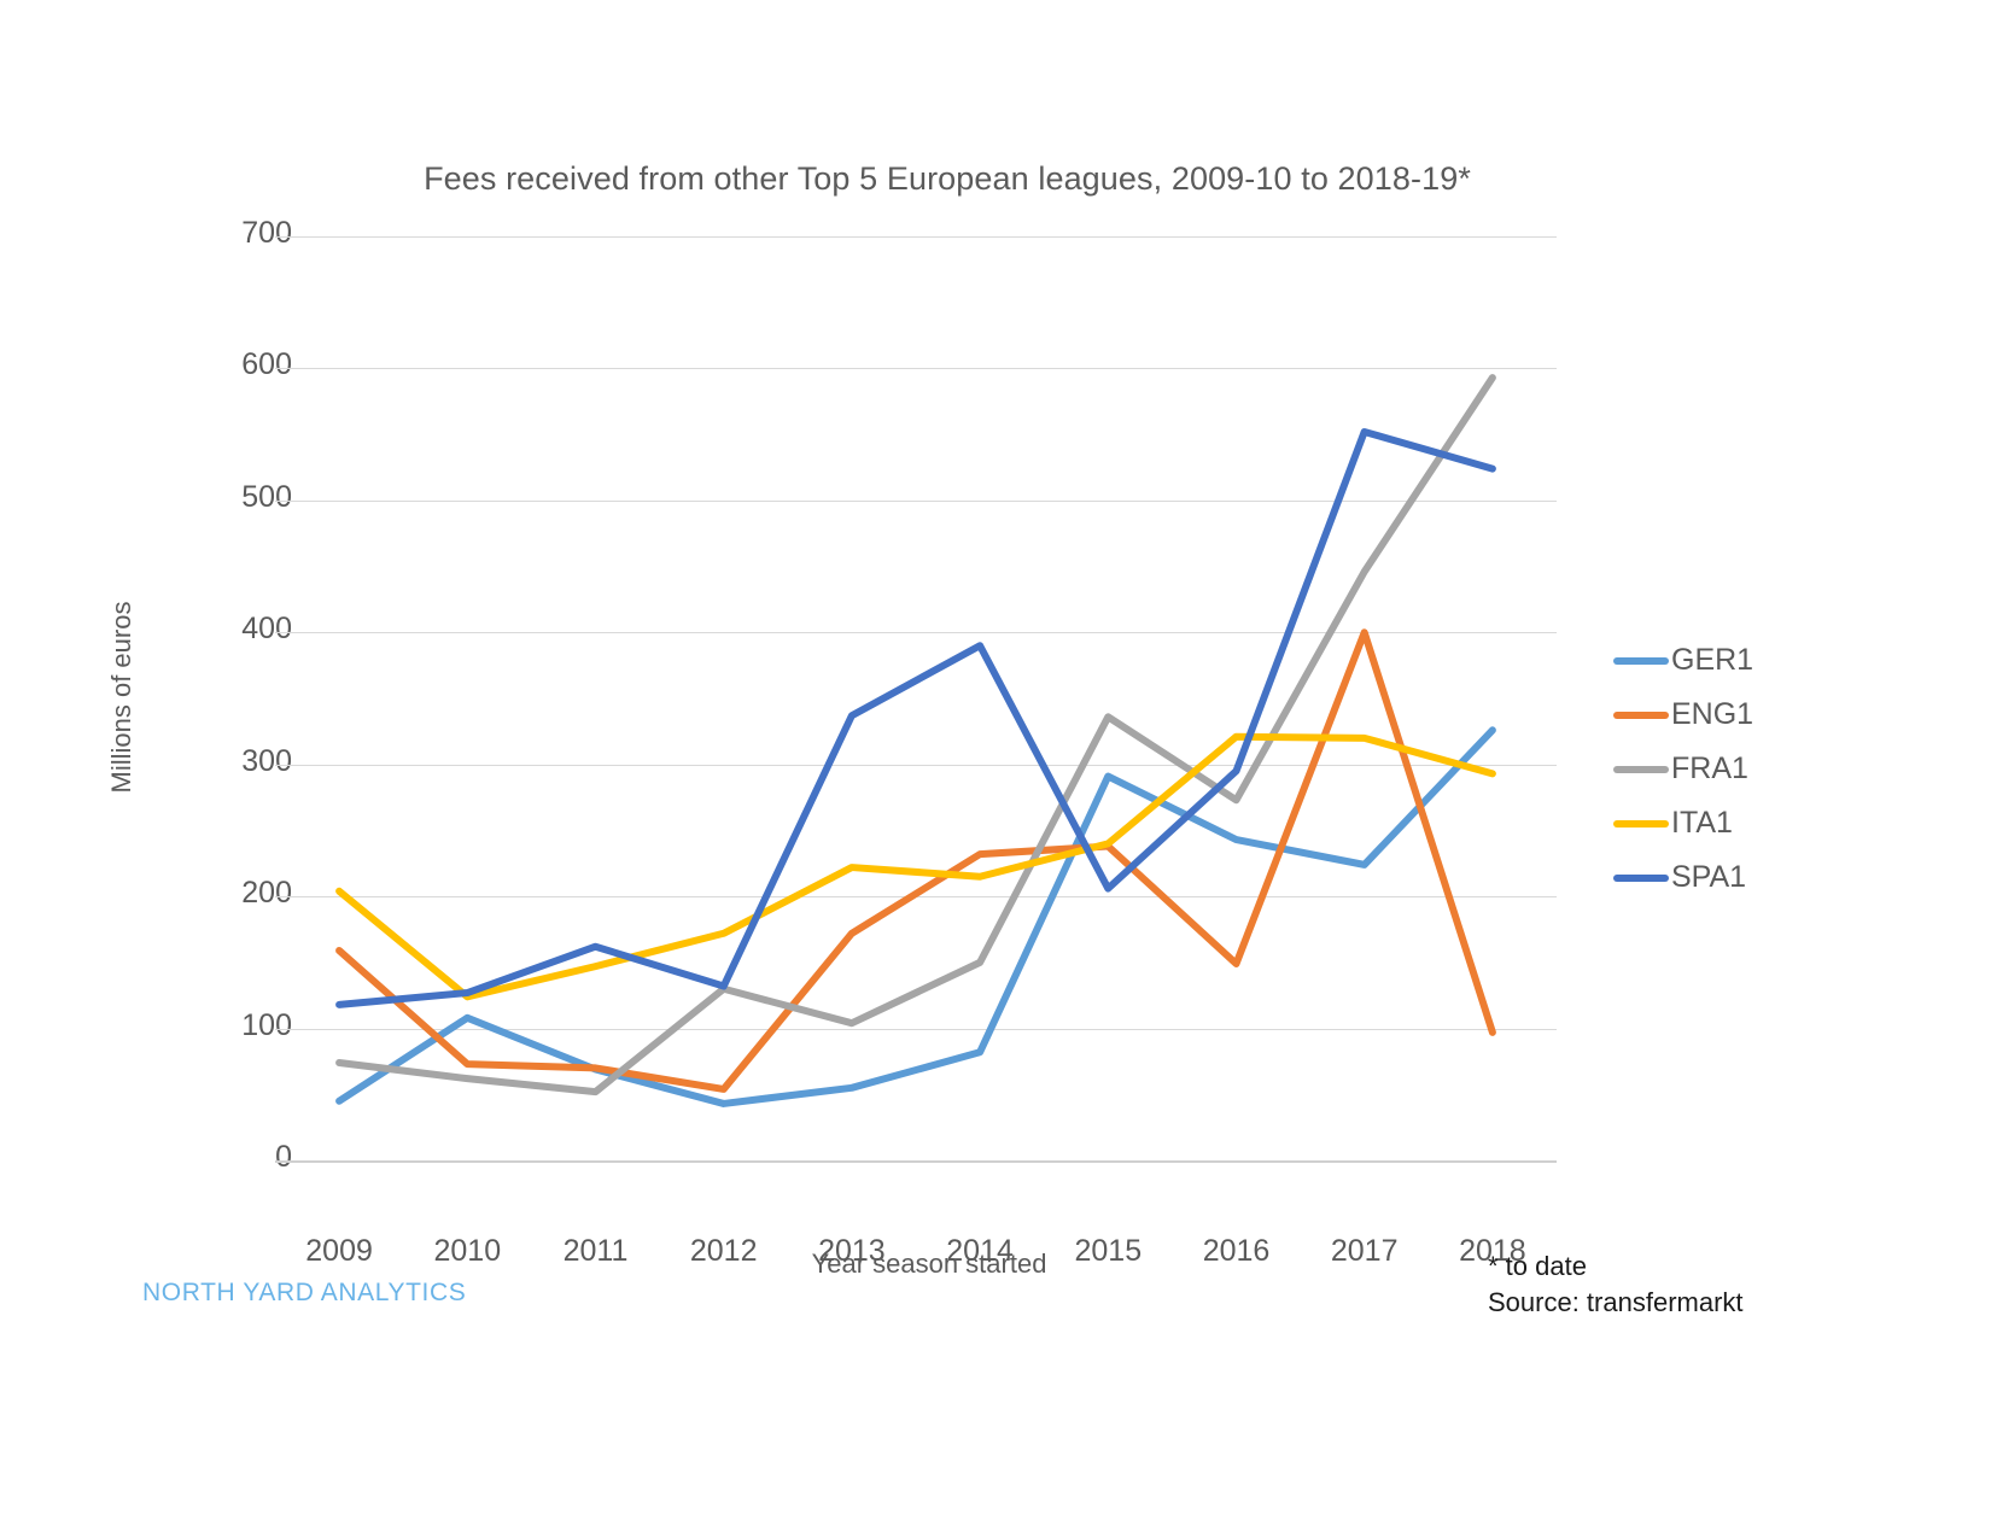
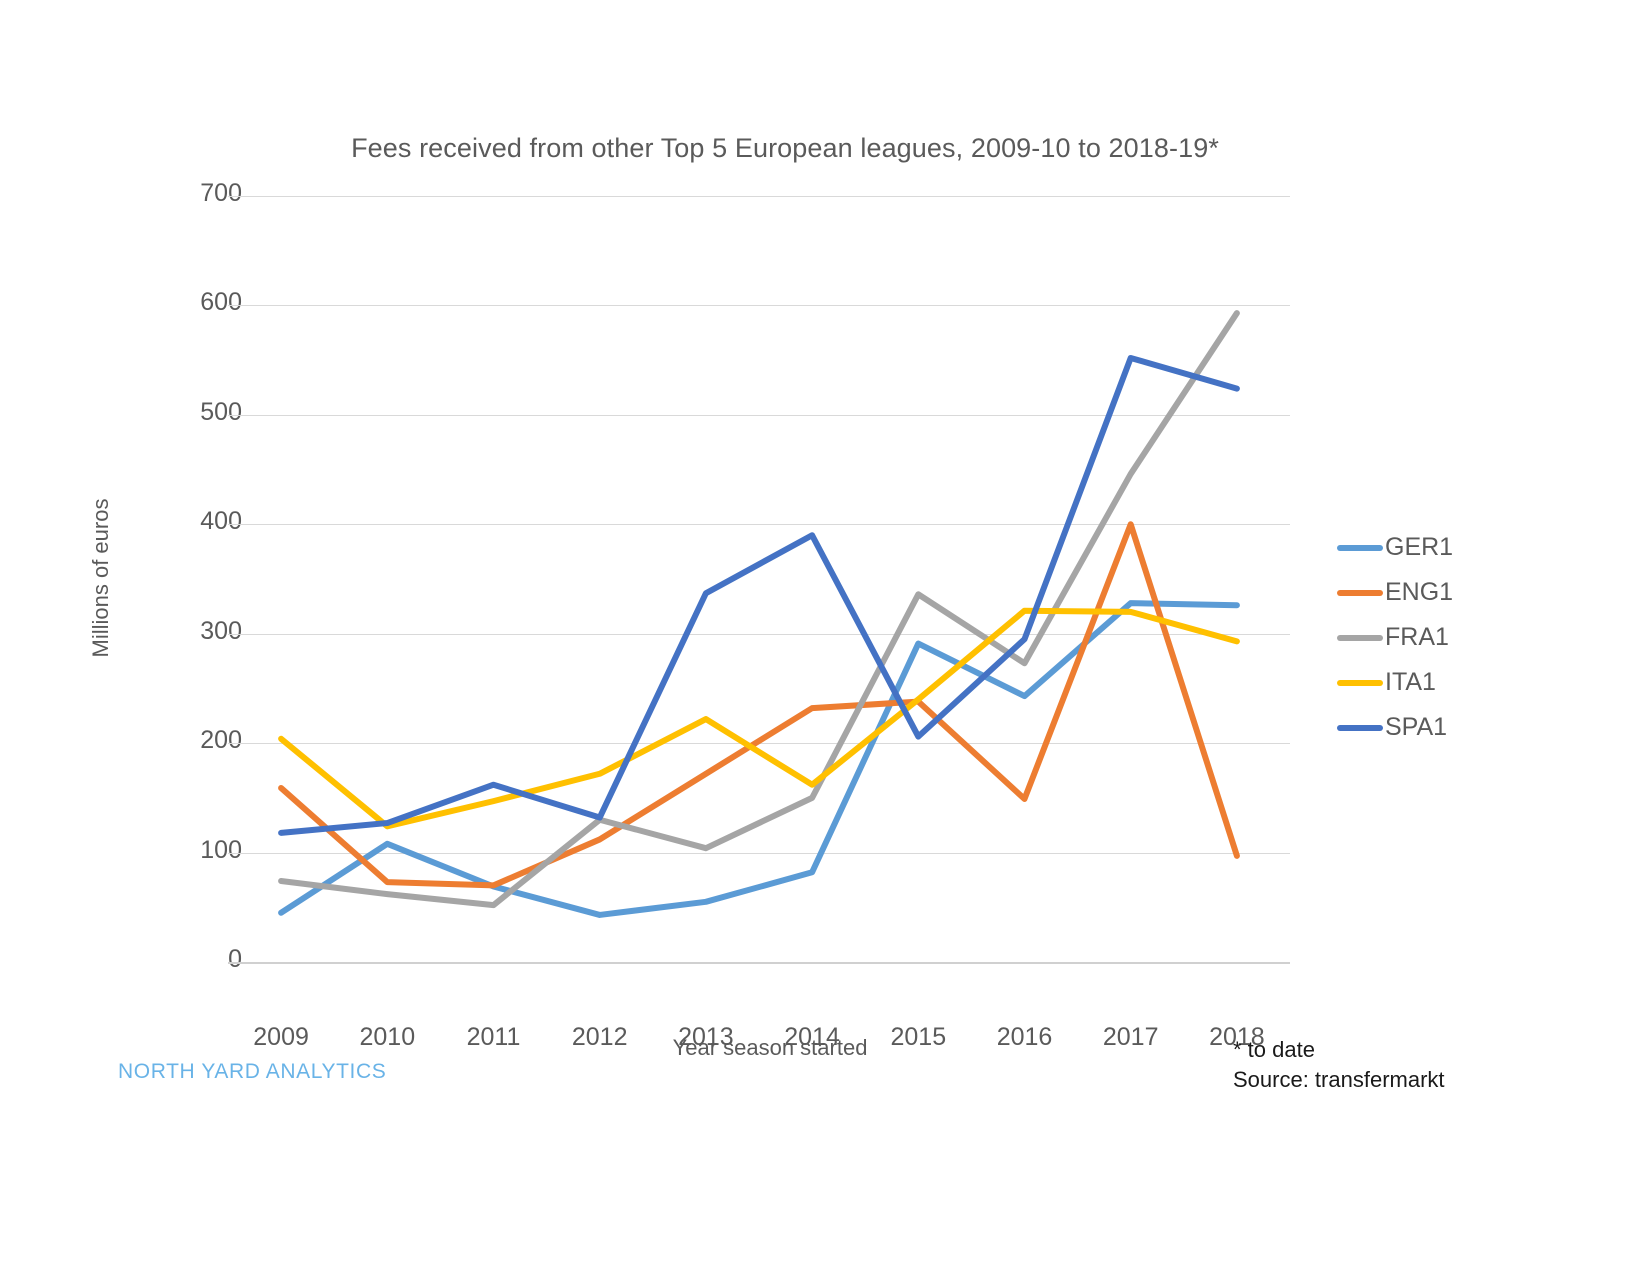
ENG1/2012: 54 -> 112
ITA1/2014: 215 -> 162
GER1/2017: 224 -> 328
